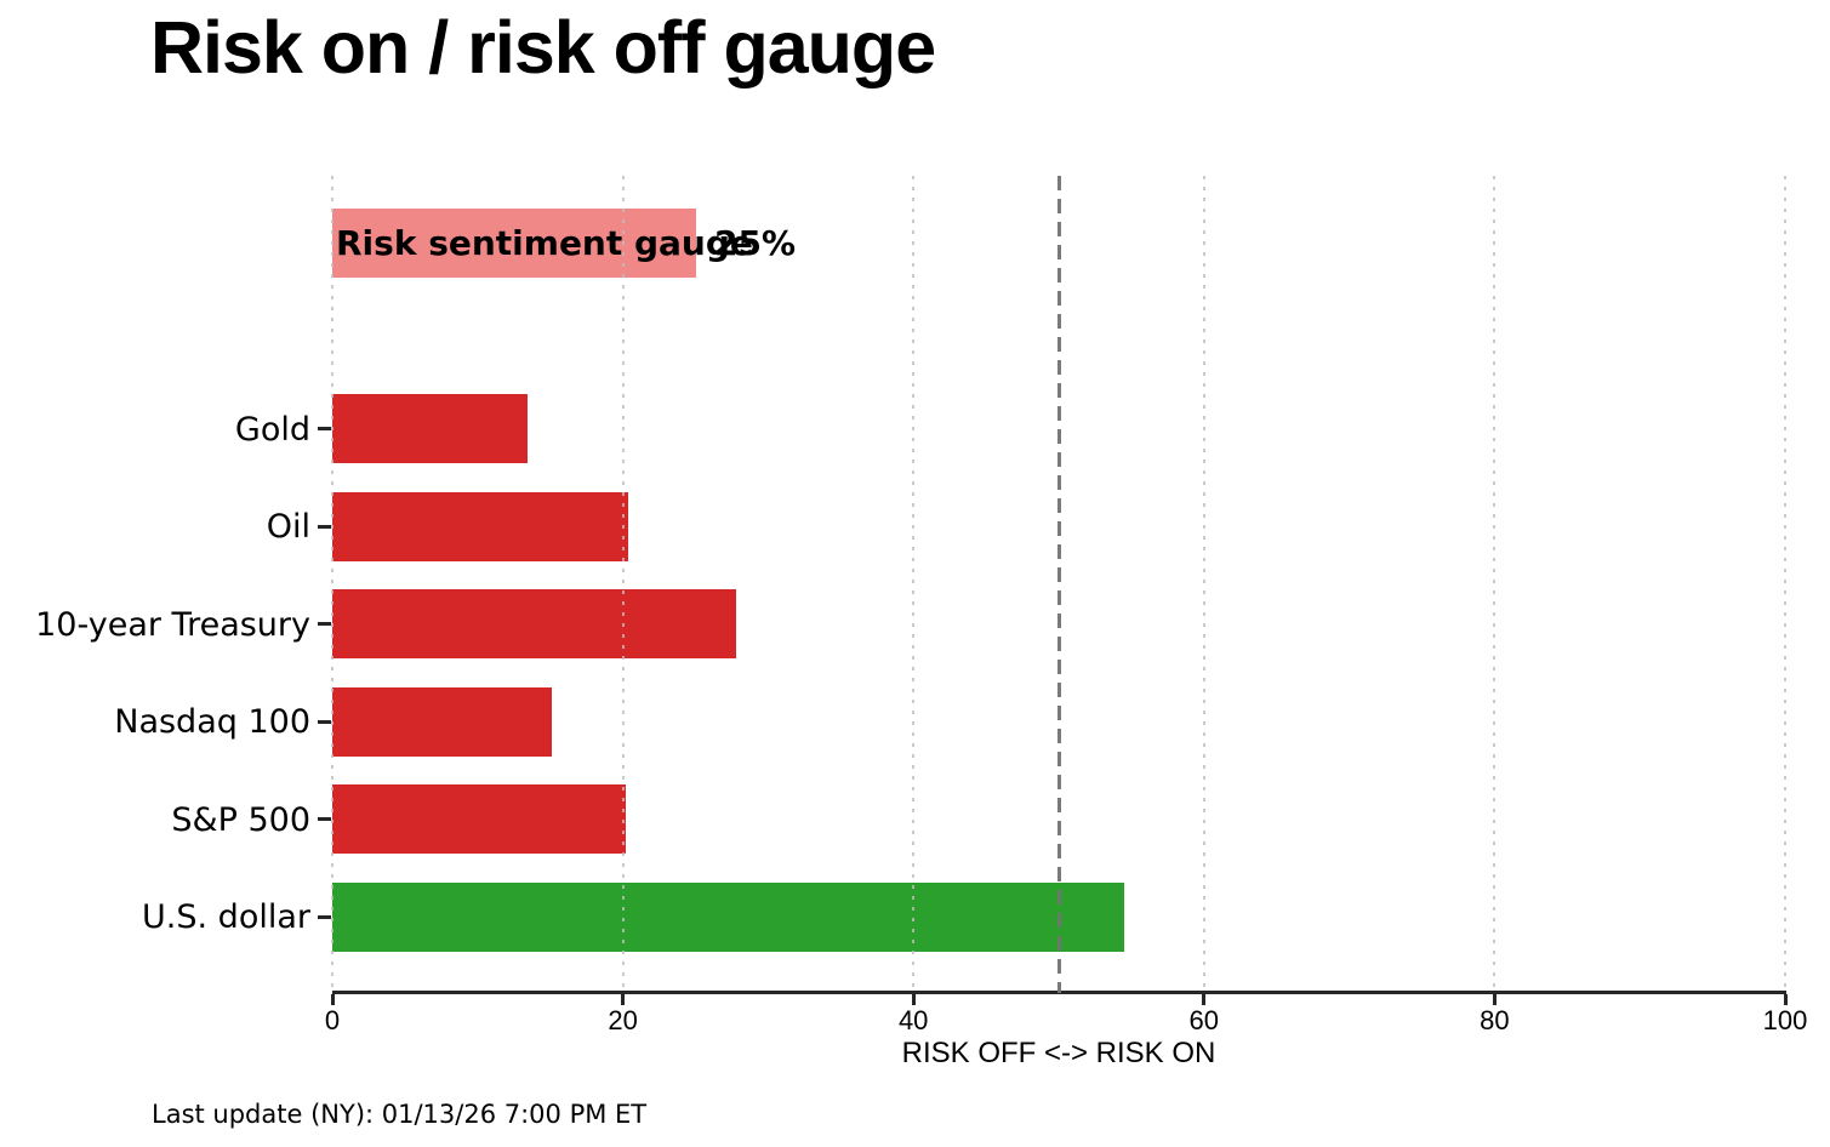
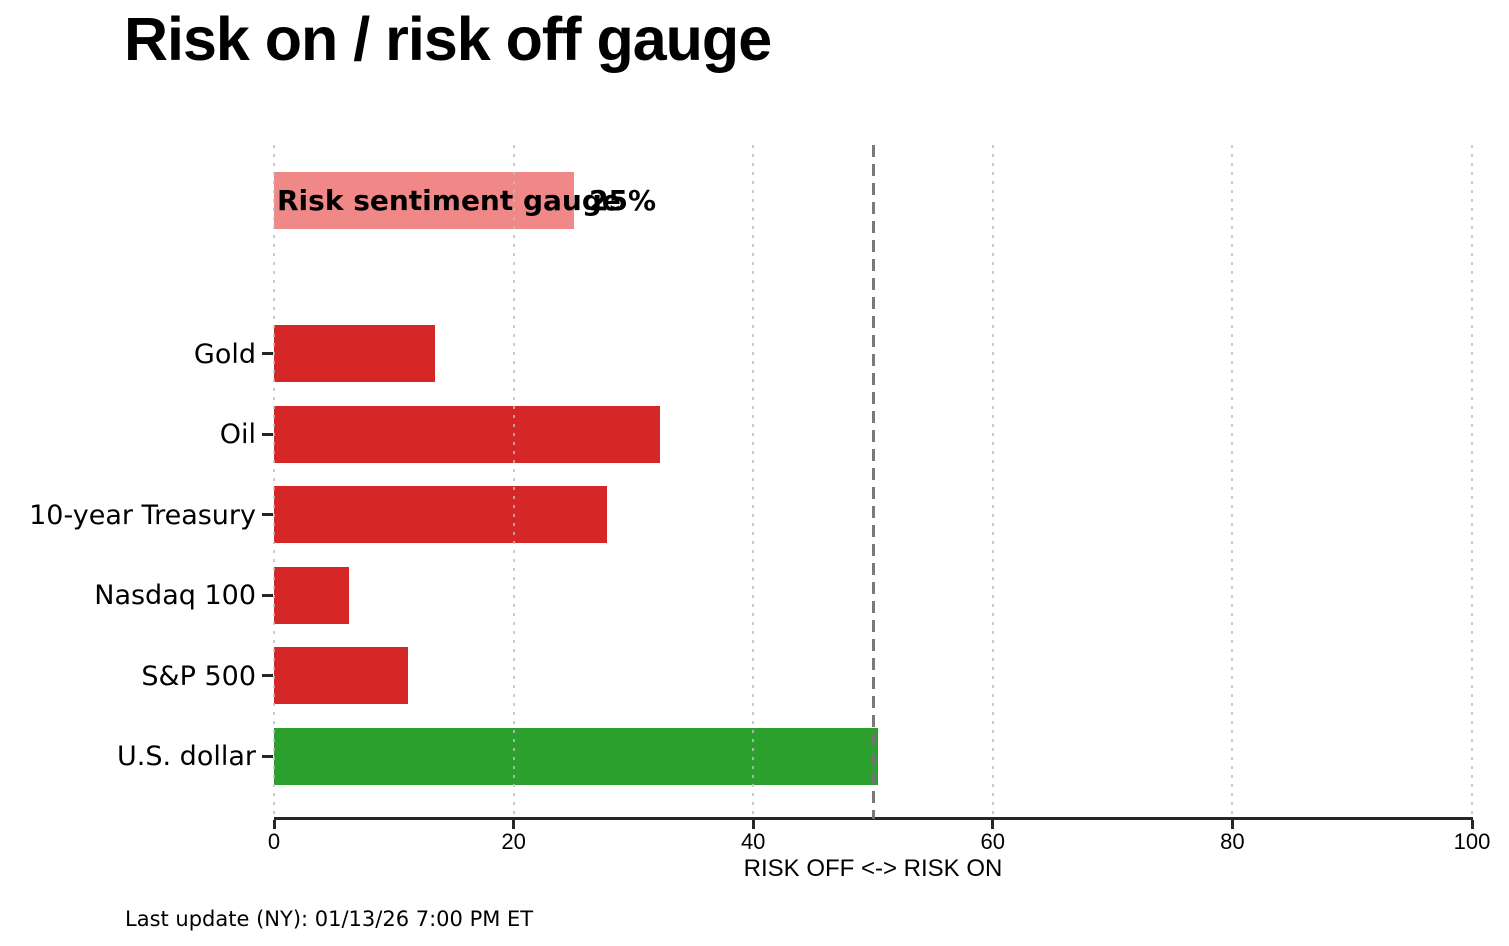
Oil: 20.4 -> 32.2
Nasdaq 100: 15.1 -> 6.3
S&P 500: 20.2 -> 11.2
U.S. dollar: 54.5 -> 50.4
